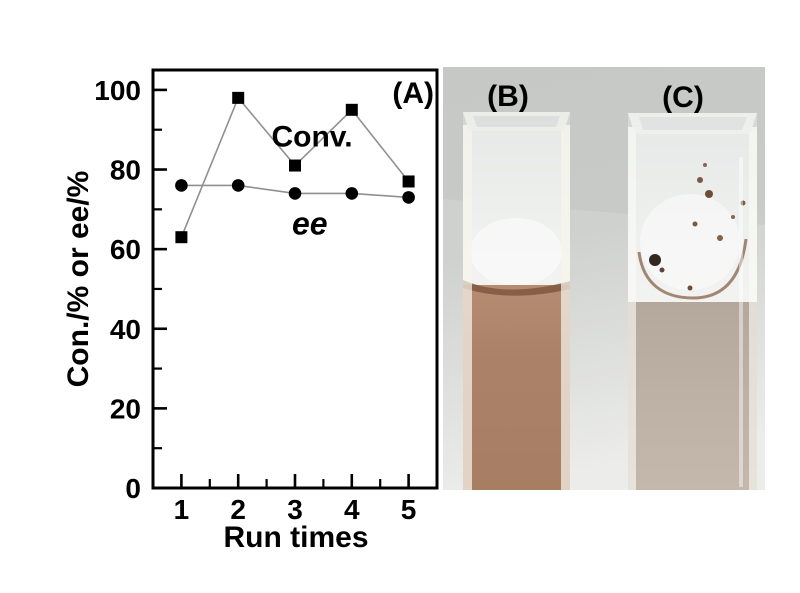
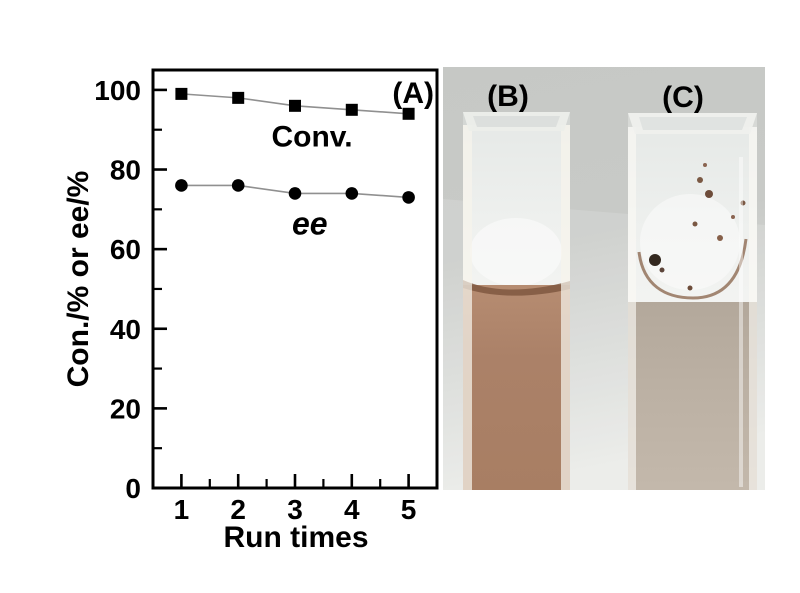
Conv./1: 63 -> 99
Conv./3: 81 -> 96
Conv./5: 77 -> 94
